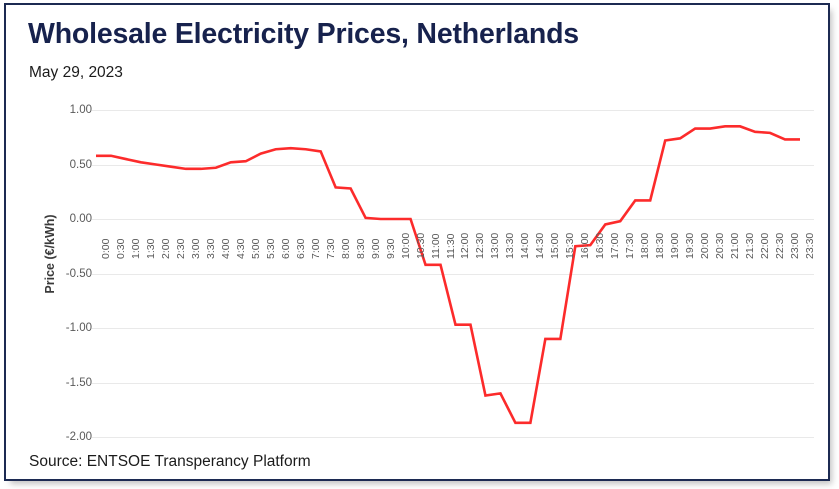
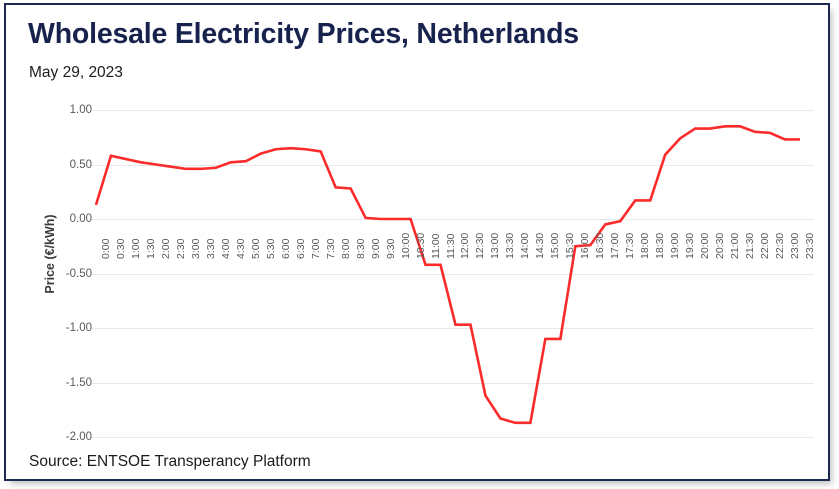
0:00: 0.58 -> 0.13
13:30: -1.60 -> -1.83
19:00: 0.72 -> 0.59
